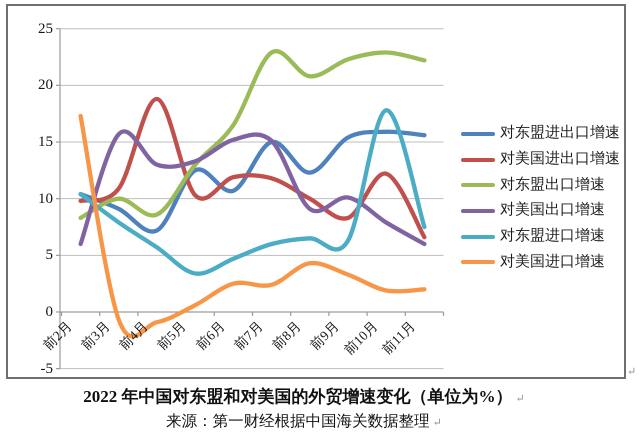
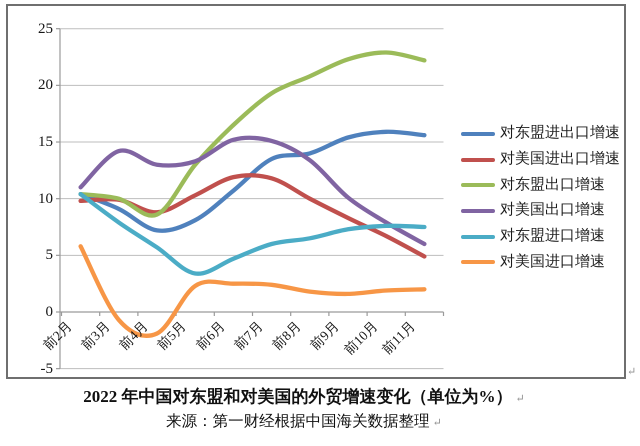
对东盟出口增速/前2月: 8.3 -> 10.4
对美国出口增速/前2月: 6.0 -> 11.0
对美国进口增速/前2月: 17.3 -> 5.8
对美国进出口增速/前3月: 10.9 -> 9.9
对美国出口增速/前3月: 15.7 -> 14.2
对美国进出口增速/前4月: 18.8 -> 8.8
对美国进口增速/前4月: -0.9 -> -1.9
对东盟进出口增速/前5月: 12.5 -> 8.1
对美国进口增速/前5月: 0.6 -> 2.3
对东盟进出口增速/前7月: 15.0 -> 13.5
对东盟出口增速/前7月: 22.9 -> 19.3
对东盟进出口增速/前8月: 12.3 -> 14.0
对美国出口增速/前8月: 9.1 -> 13.4
对美国进口增速/前8月: 4.3 -> 1.8
对东盟进口增速/前9月: 6.3 -> 7.3
对美国进口增速/前9月: 3.3 -> 1.6
对美国进出口增速/前10月: 12.2 -> 6.7
对东盟进口增速/前10月: 17.8 -> 7.6
对美国进出口增速/前11月: 6.6 -> 4.9
